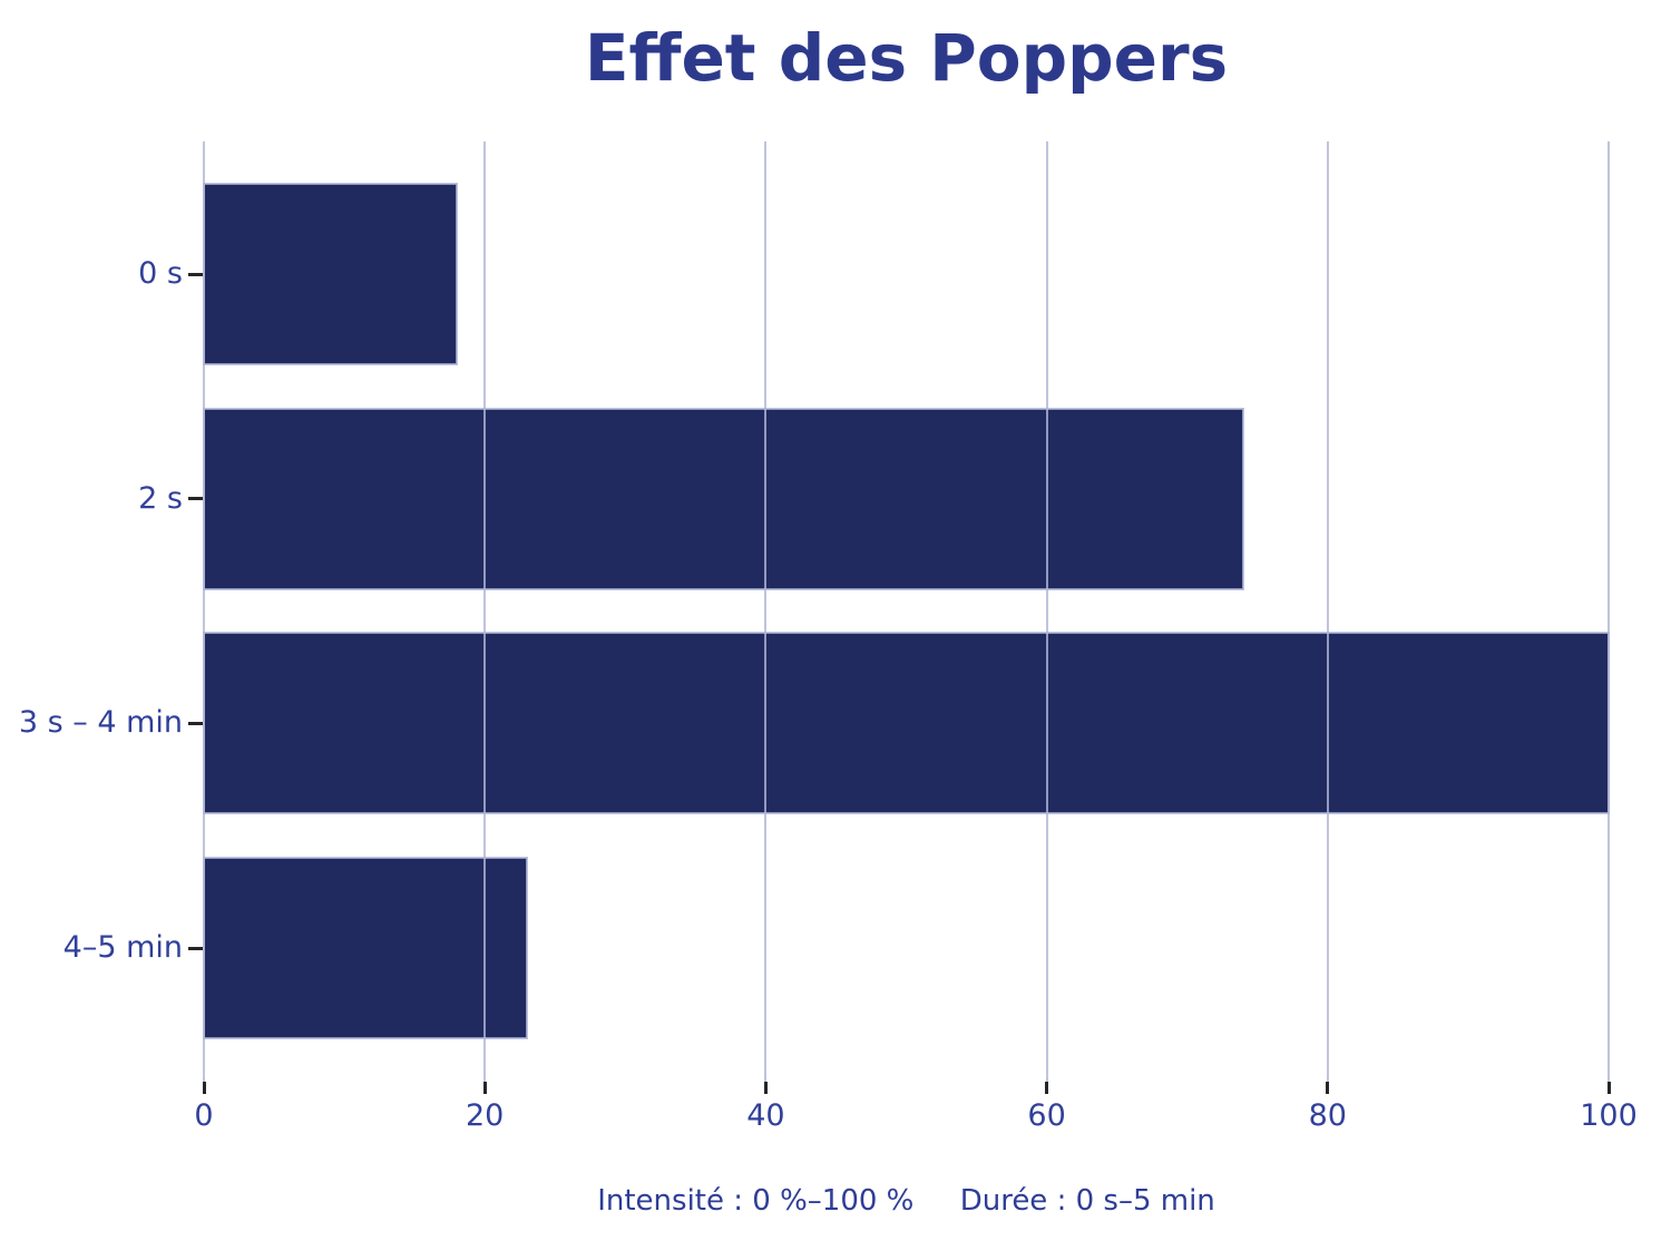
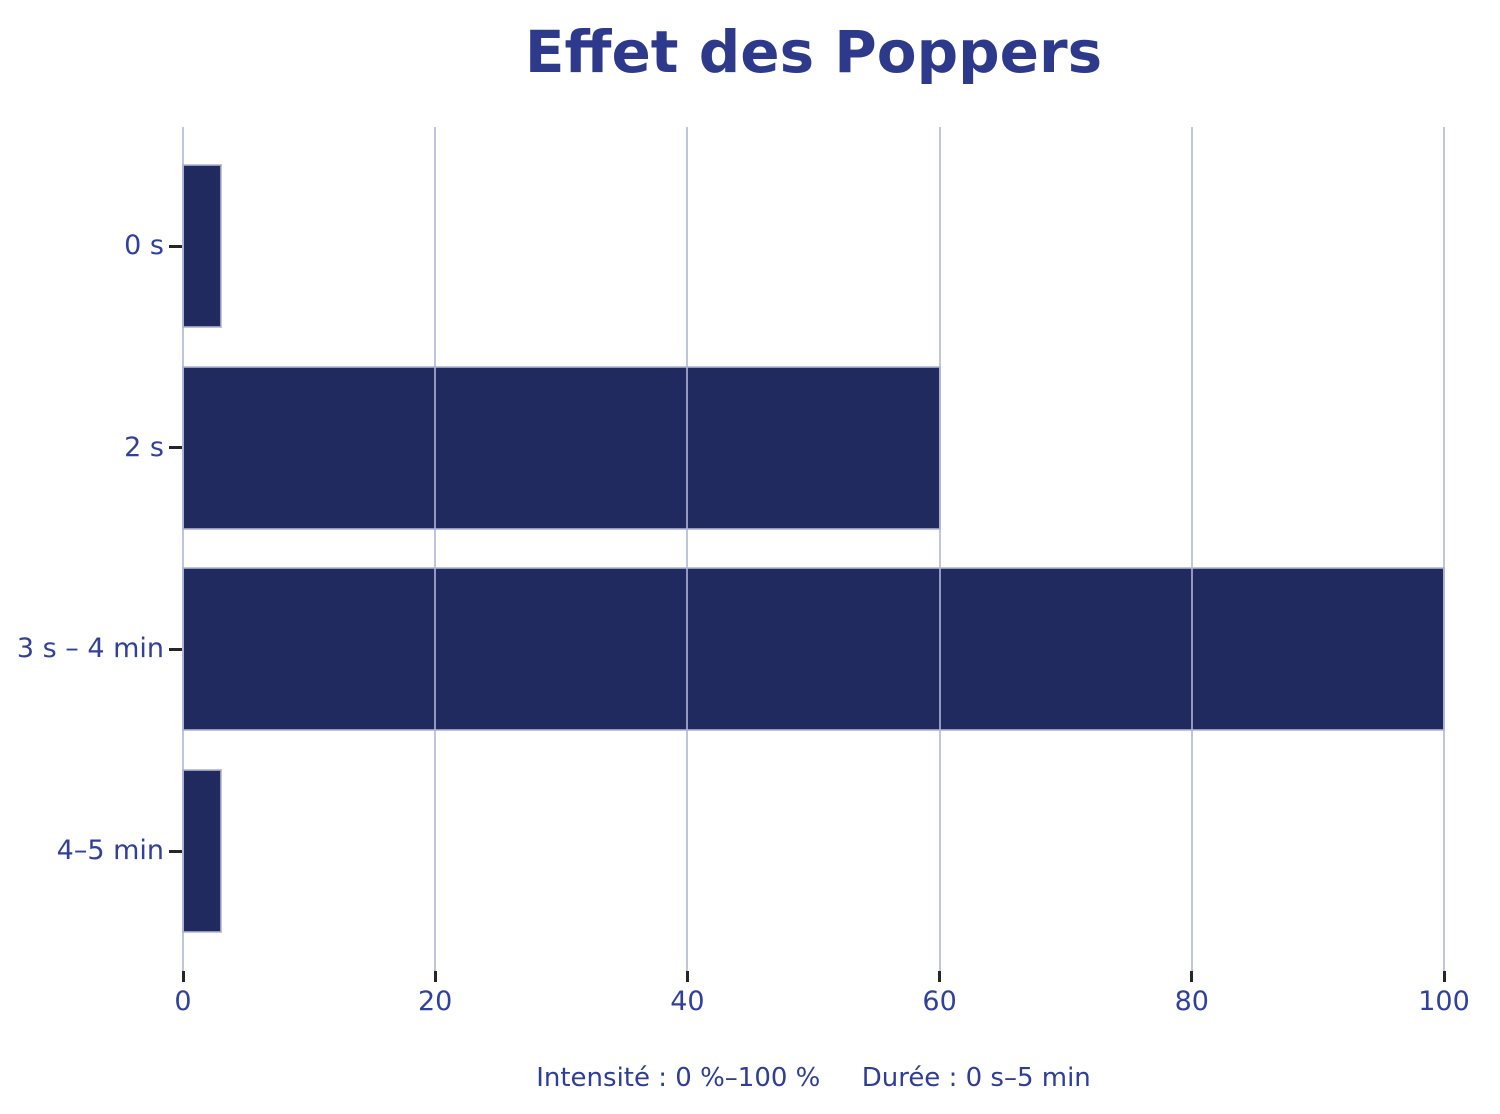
0 s: 18 -> 3
2 s: 74 -> 60
4–5 min: 23 -> 3
